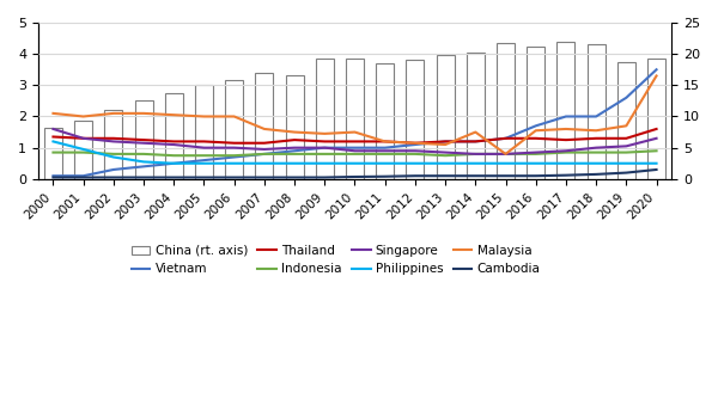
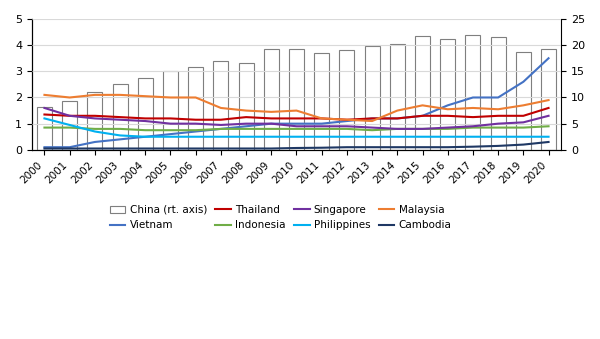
Malaysia/2015: 0.80 -> 1.70
Malaysia/2020: 3.30 -> 1.90
